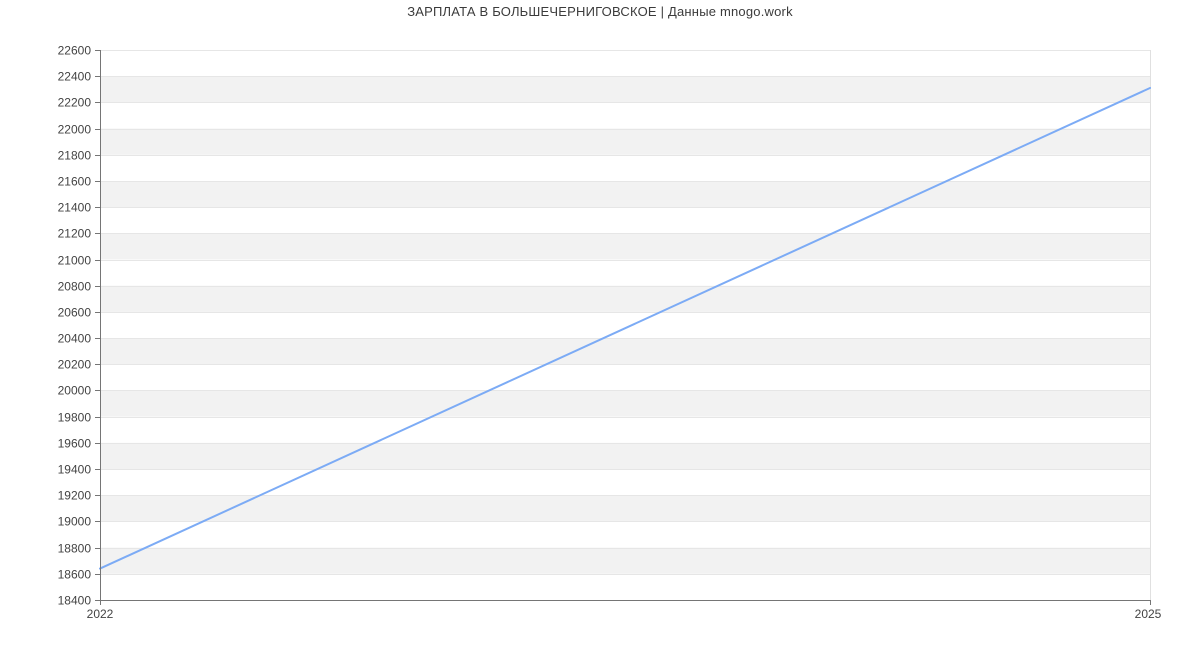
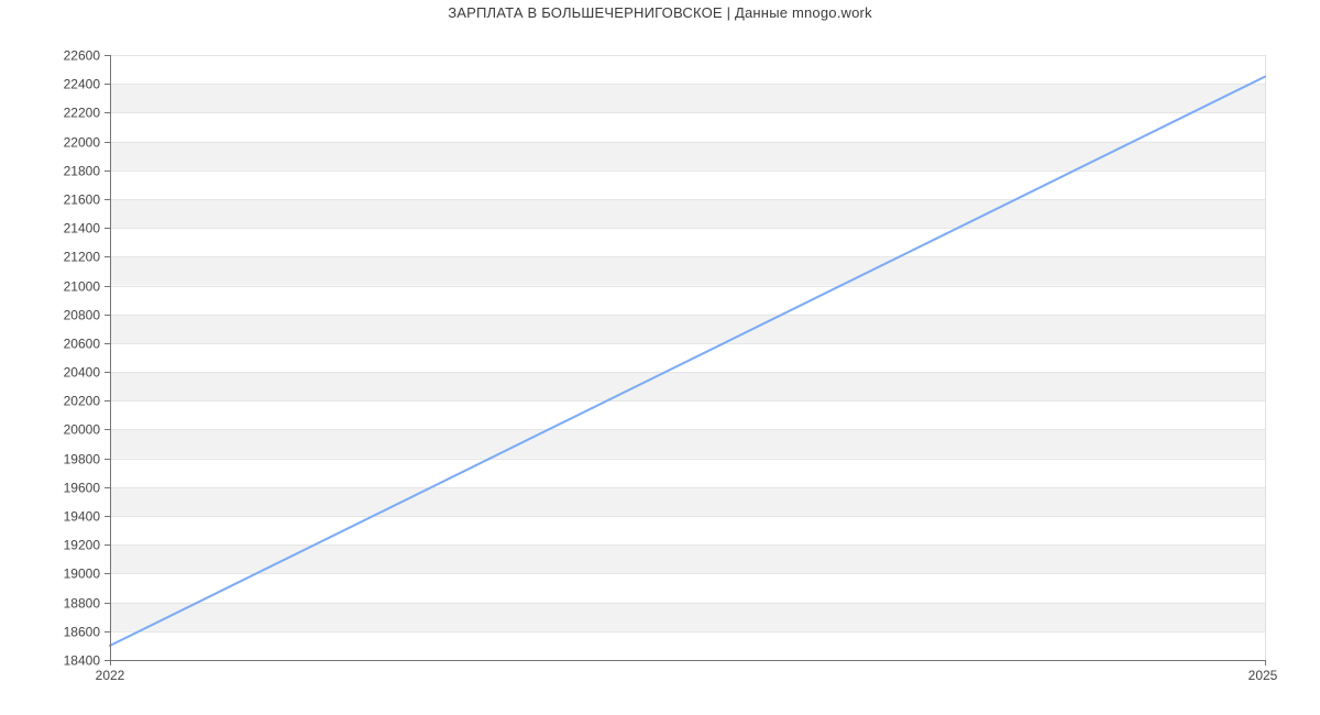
2022: 18640 -> 18500
2025: 22310 -> 22450
